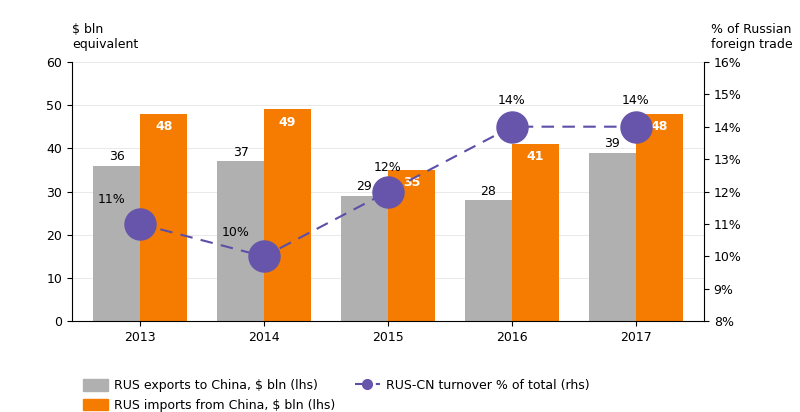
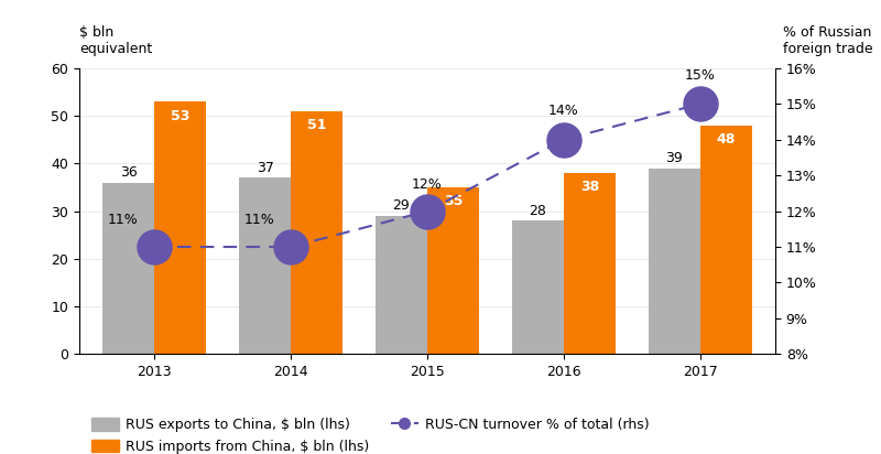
RUS imports from China, $ bln (lhs)/2013: 48 -> 53
RUS-CN turnover % of total (rhs)/2014: 10% -> 11%
RUS imports from China, $ bln (lhs)/2014: 49 -> 51
RUS imports from China, $ bln (lhs)/2016: 41 -> 38
RUS-CN turnover % of total (rhs)/2017: 14% -> 15%
